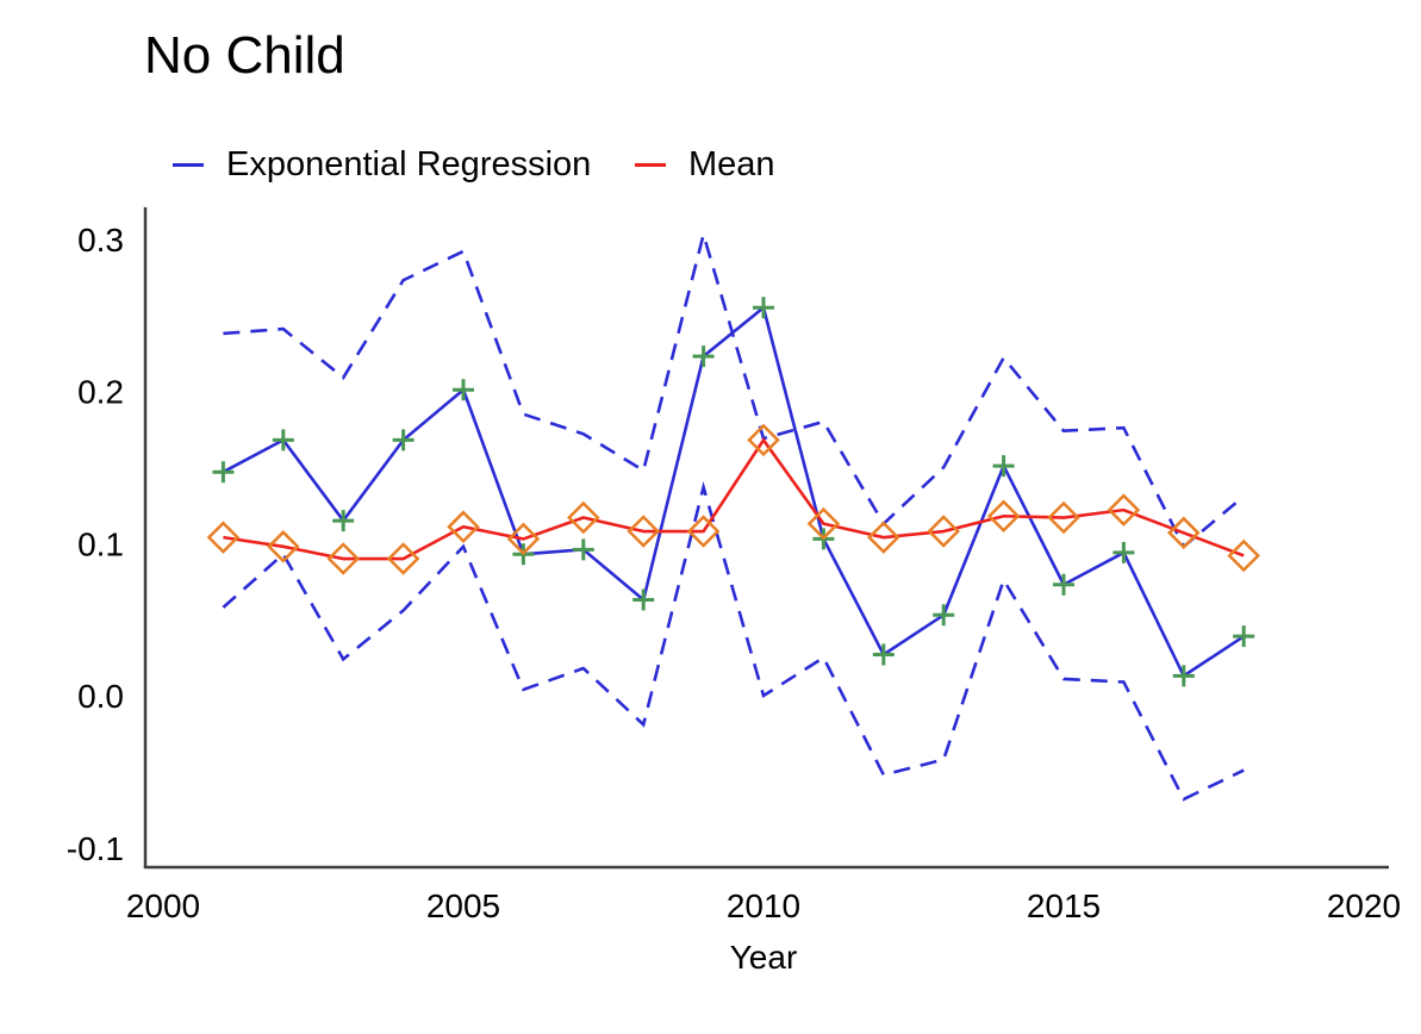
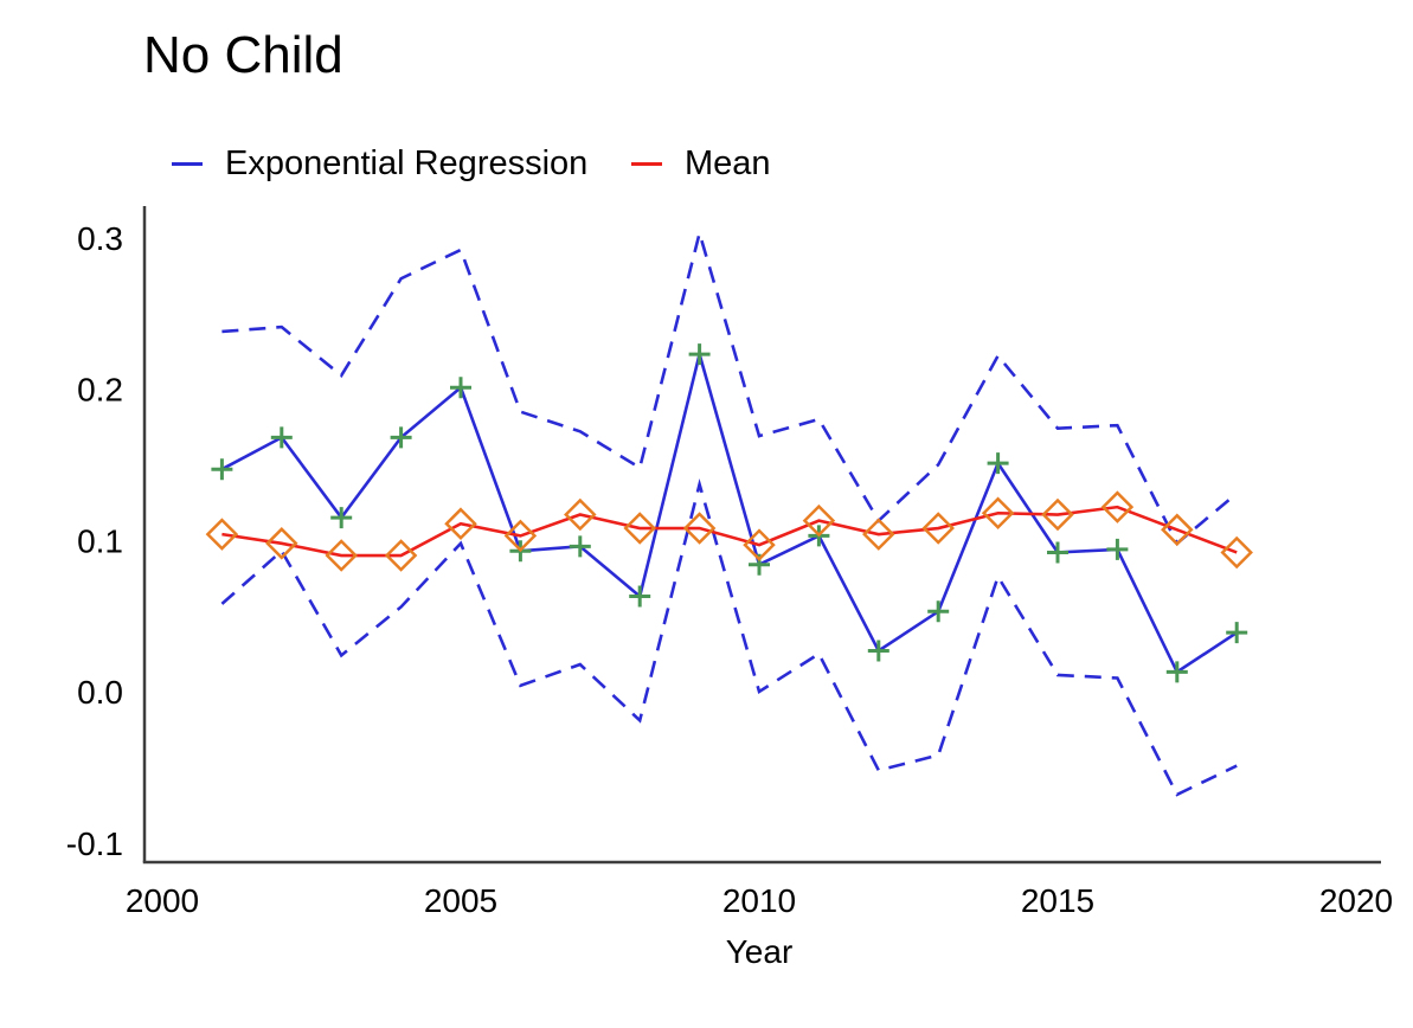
Exponential Regression/2010: 0.255 -> 0.084
Mean/2010: 0.168 -> 0.097
Exponential Regression/2015: 0.073 -> 0.092
